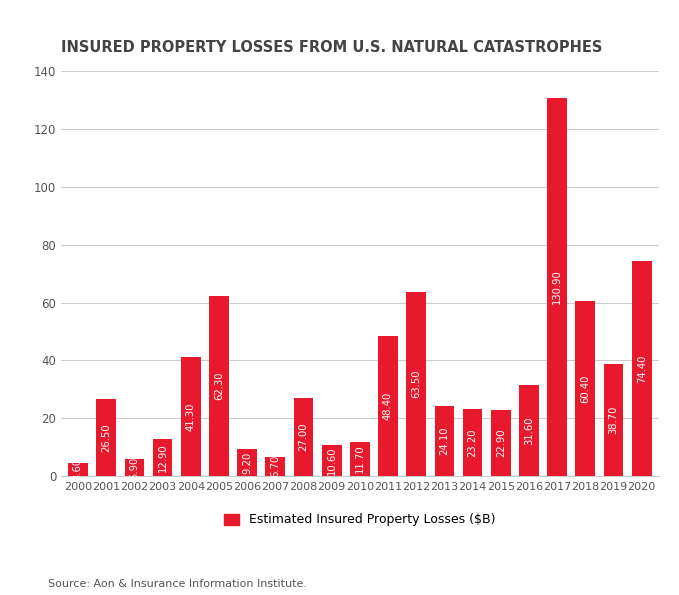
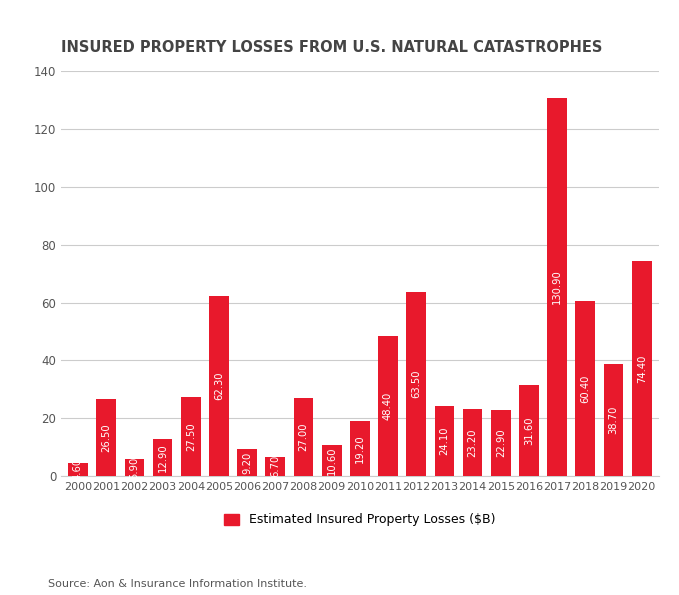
2004: 41.30 -> 27.50
2010: 11.70 -> 19.20
